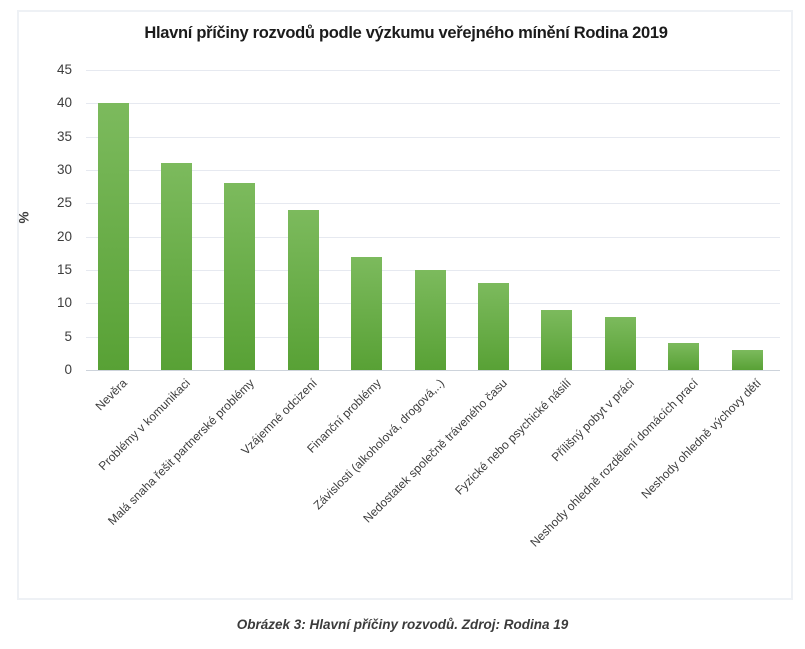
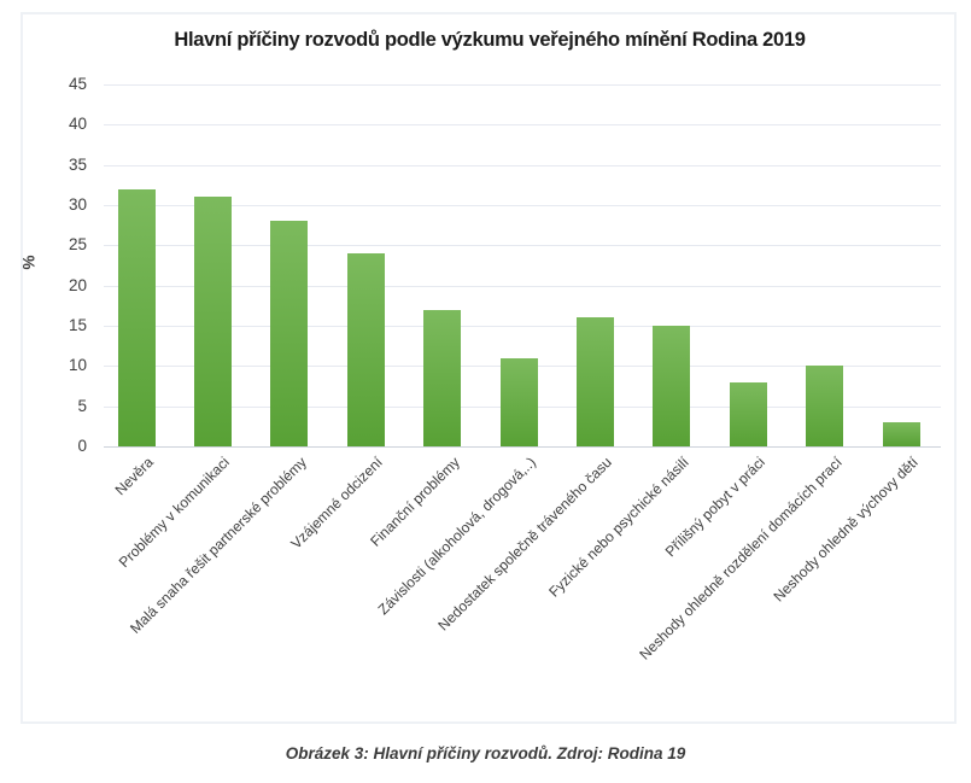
Nevěra: 40 -> 32
Závislosti (alkoholová, drogová,..): 15 -> 11
Nedostatek společně tráveného času: 13 -> 16
Fyzické nebo psychické násilí: 9 -> 15
Neshody ohledně rozdělení domácích prací: 4 -> 10
